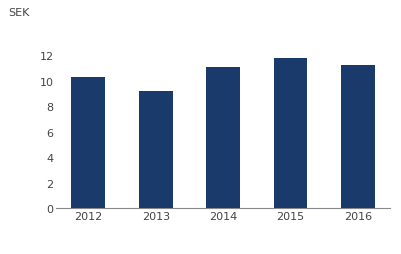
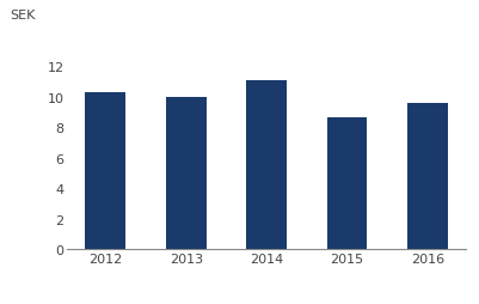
2013: 9.2 -> 10.0
2015: 11.8 -> 8.6
2016: 11.2 -> 9.6
